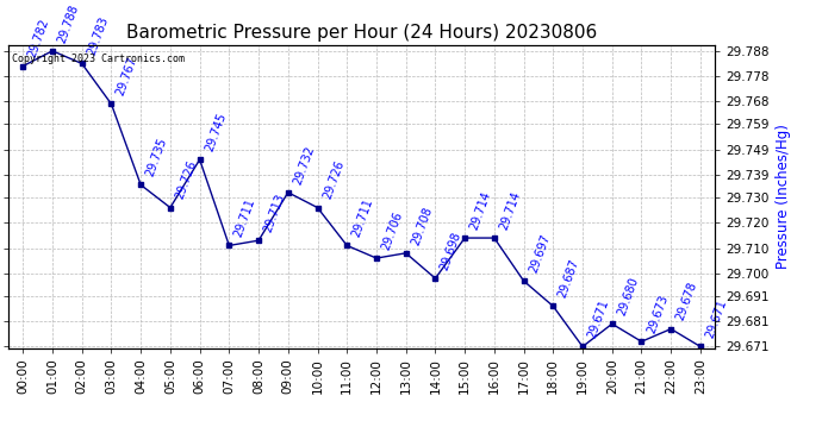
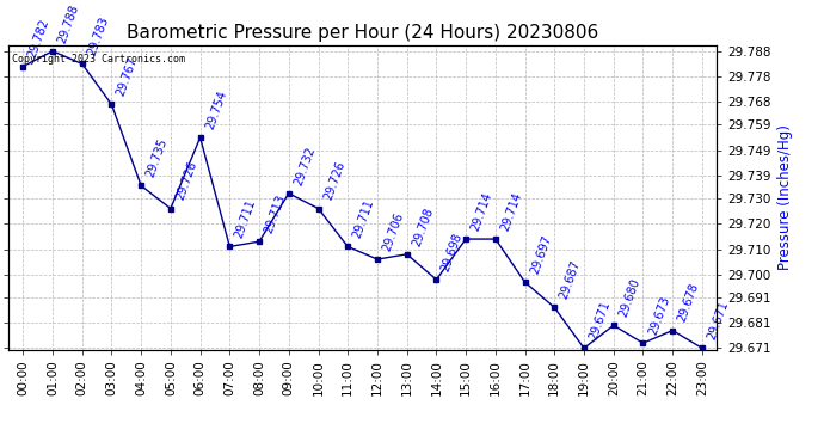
06:00: 29.745 -> 29.754
